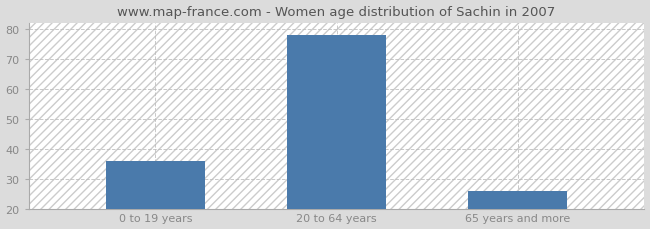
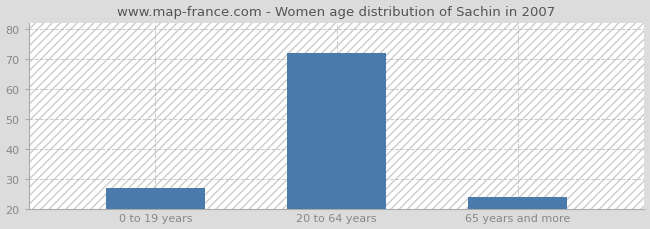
0 to 19 years: 36 -> 27
20 to 64 years: 78 -> 72
65 years and more: 26 -> 24
